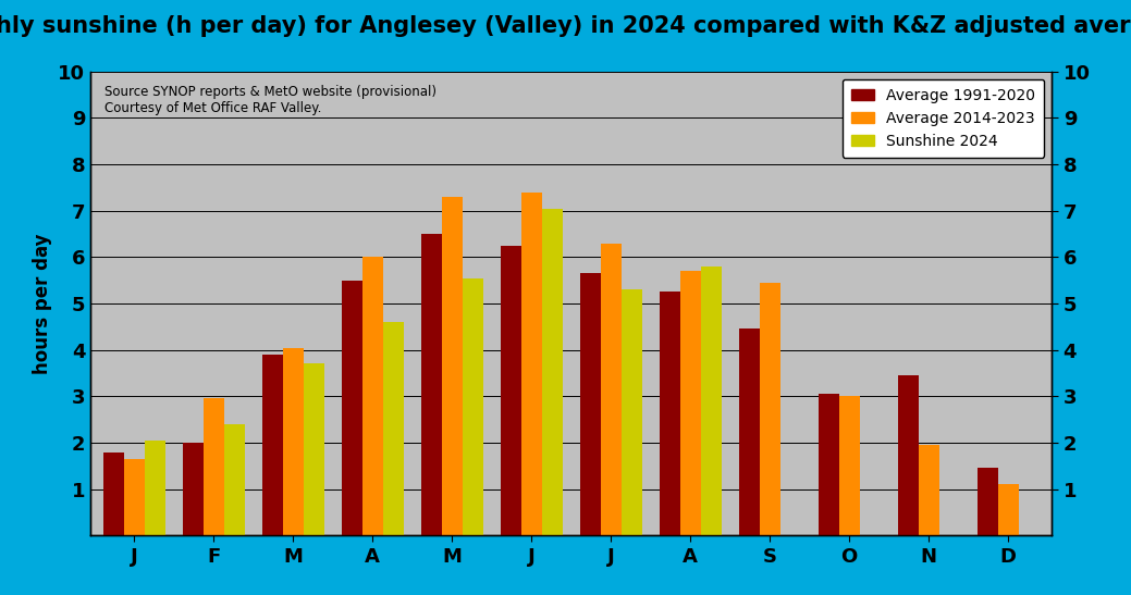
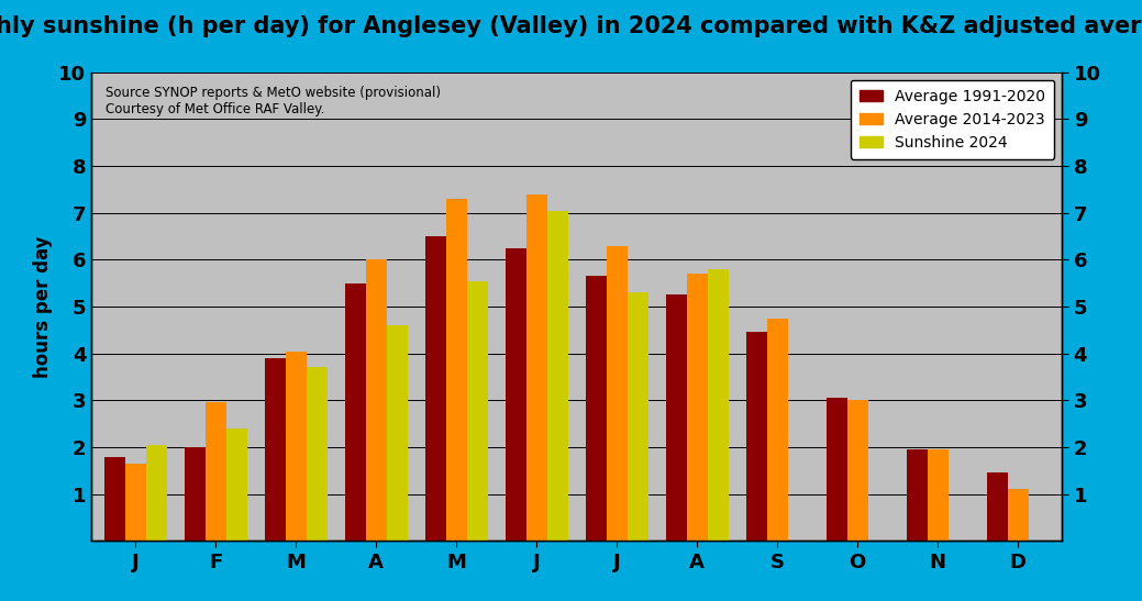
Average 2014-2023/S: 5.45 -> 4.75
Average 1991-2020/N: 3.45 -> 1.95
